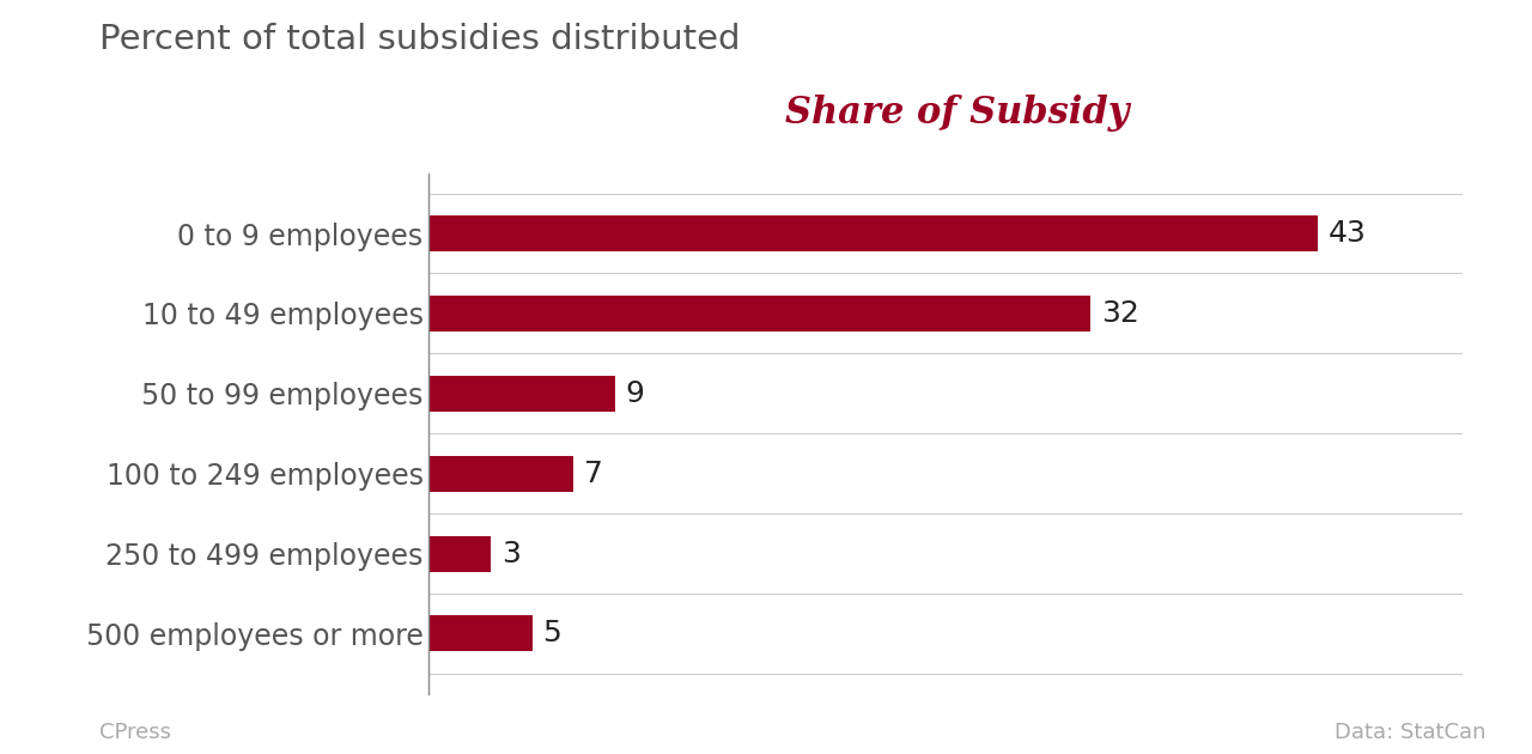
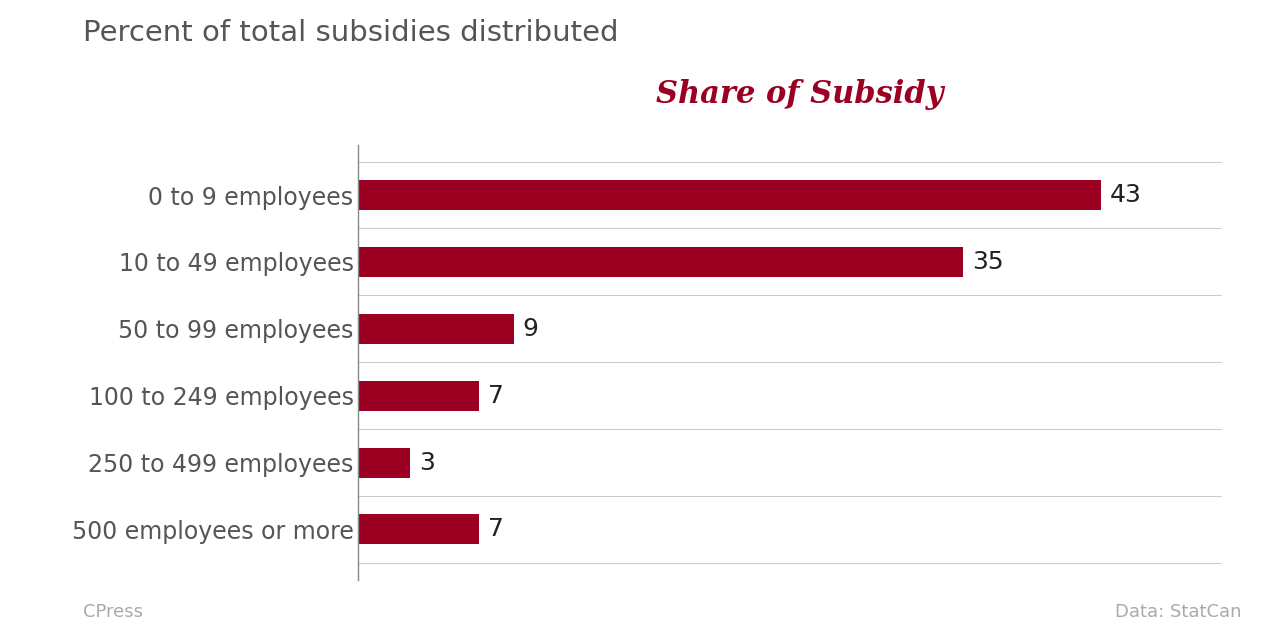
10 to 49 employees: 32 -> 35
500 employees or more: 5 -> 7
